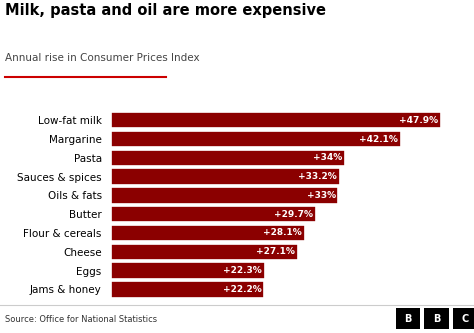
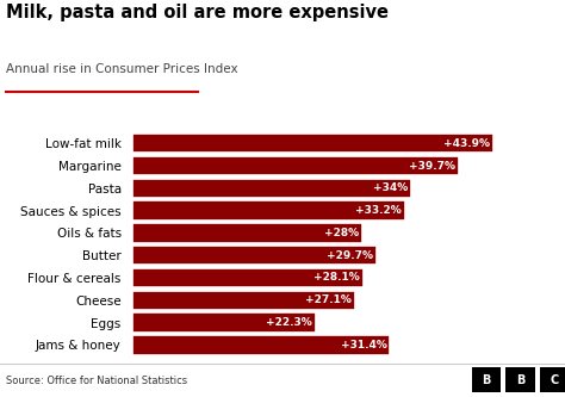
Low-fat milk: +47.9% -> +43.9%
Margarine: +42.1% -> +39.7%
Oils & fats: +33% -> +28%
Jams & honey: +22.2% -> +31.4%
